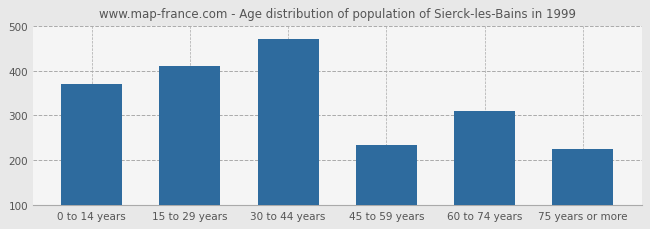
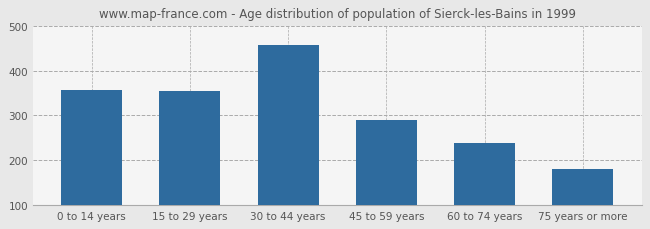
0 to 14 years: 370 -> 357
15 to 29 years: 410 -> 355
30 to 44 years: 470 -> 456
45 to 59 years: 235 -> 290
60 to 74 years: 310 -> 239
75 years or more: 225 -> 180
